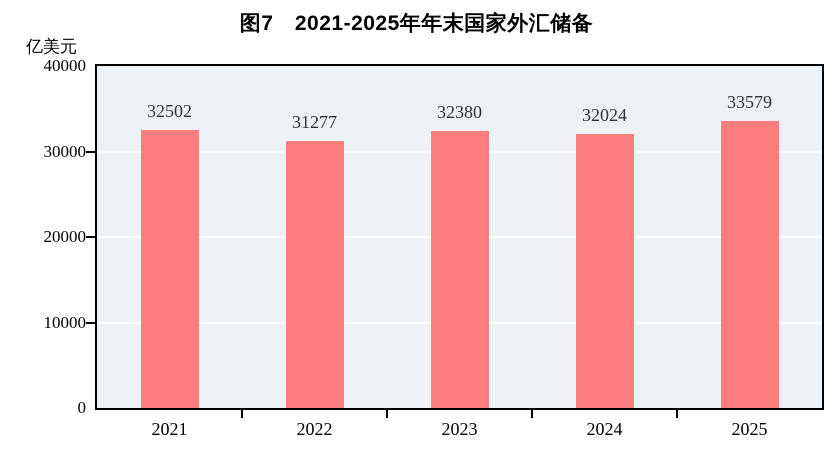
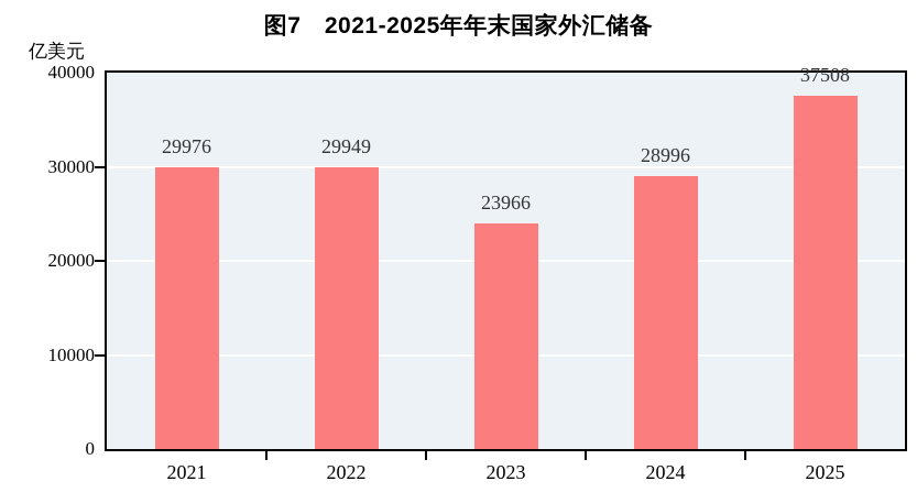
2021: 32502 -> 29976
2022: 31277 -> 29949
2023: 32380 -> 23966
2024: 32024 -> 28996
2025: 33579 -> 37508
